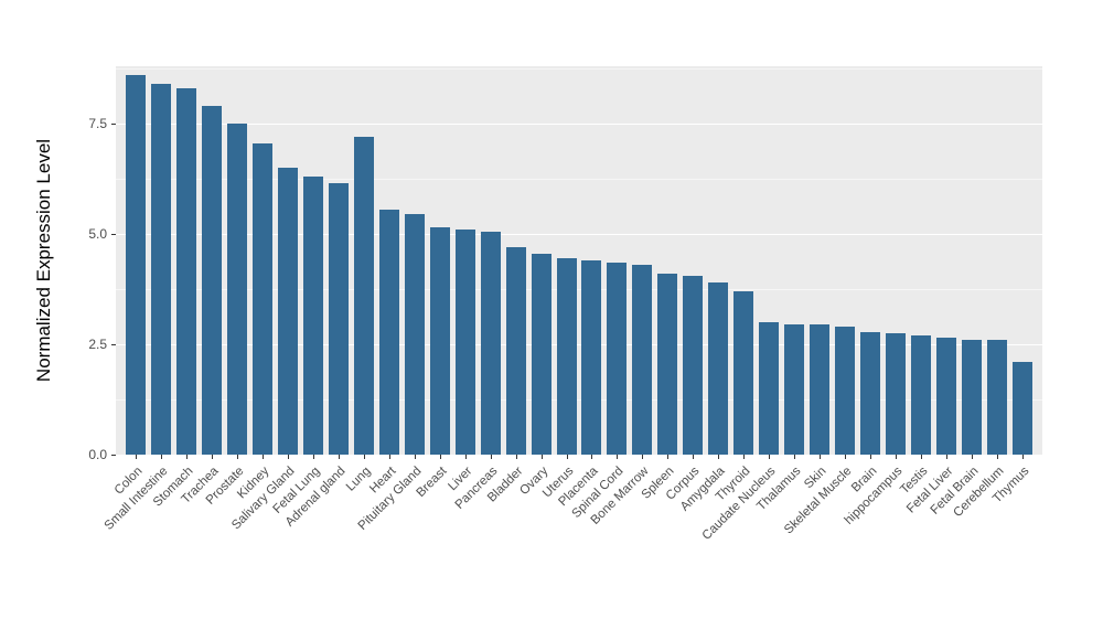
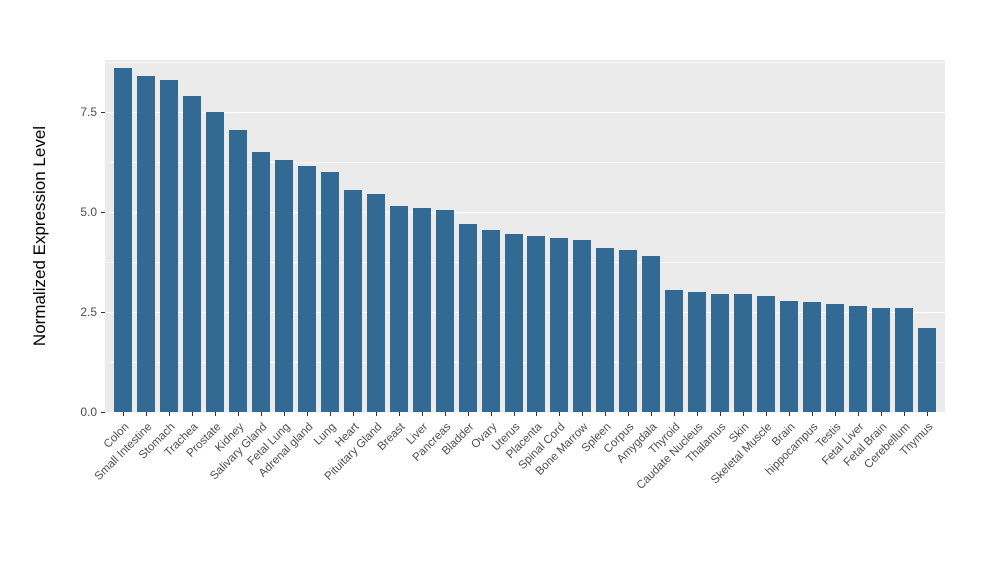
Lung: 7.2 -> 6.0
Thyroid: 3.7 -> 3.0
